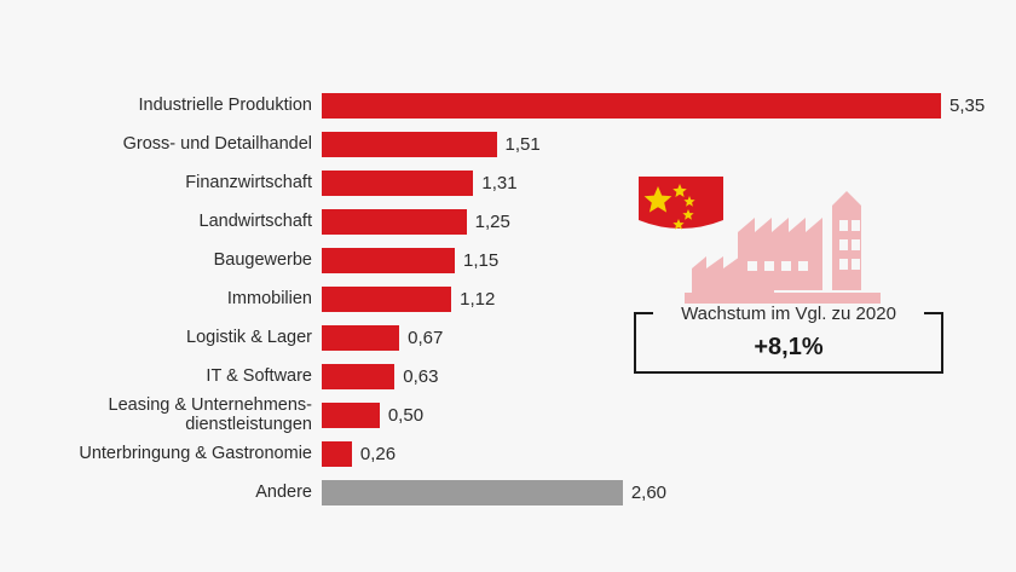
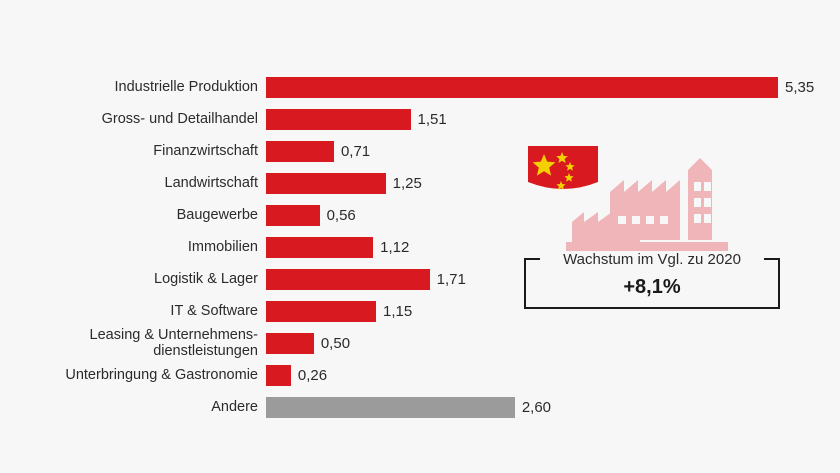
Finanzwirtschaft: 1,31 -> 0,71
Baugewerbe: 1,15 -> 0,56
Logistik & Lager: 0,67 -> 1,71
IT & Software: 0,63 -> 1,15
